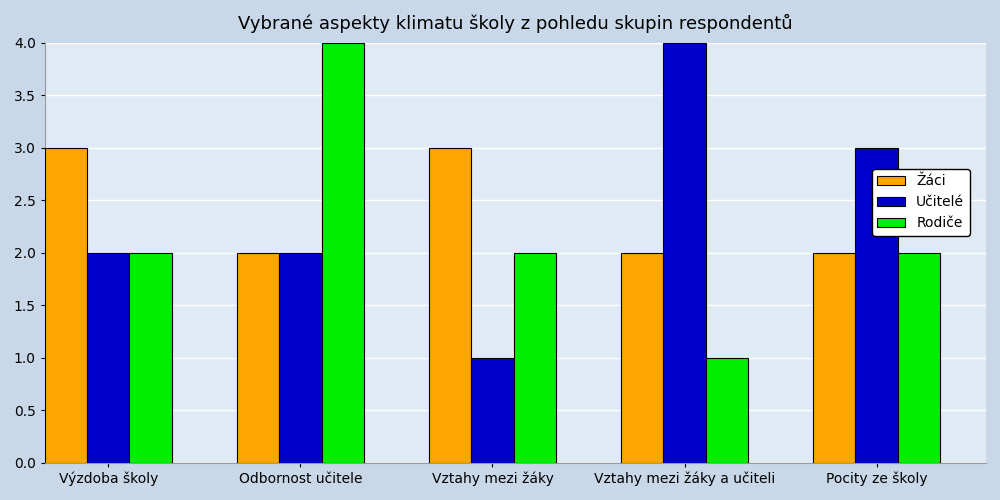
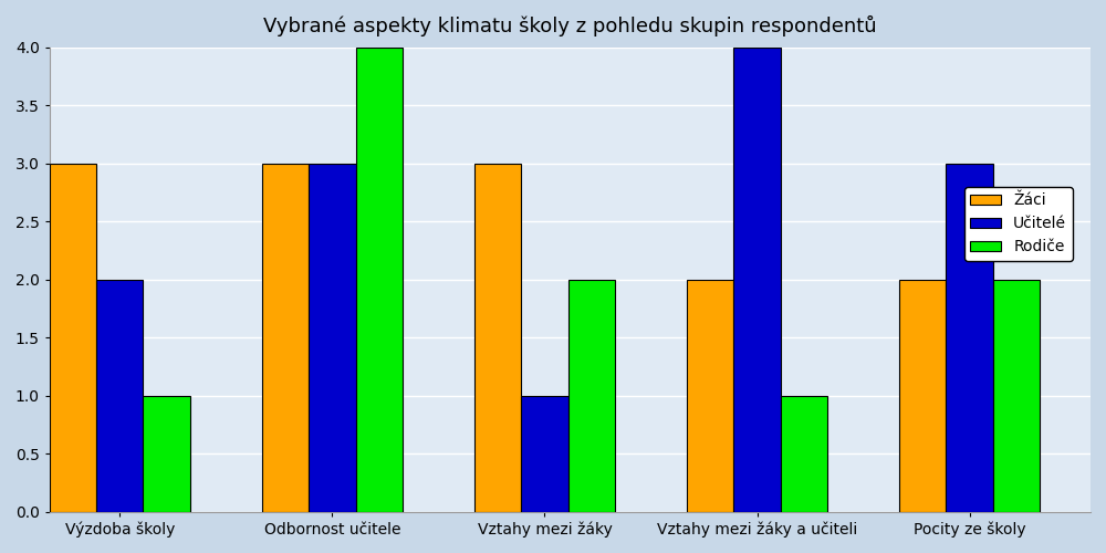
Rodiče/Výzdoba školy: 2 -> 1
Žáci/Odbornost učitele: 2 -> 3
Učitelé/Odbornost učitele: 2 -> 3
